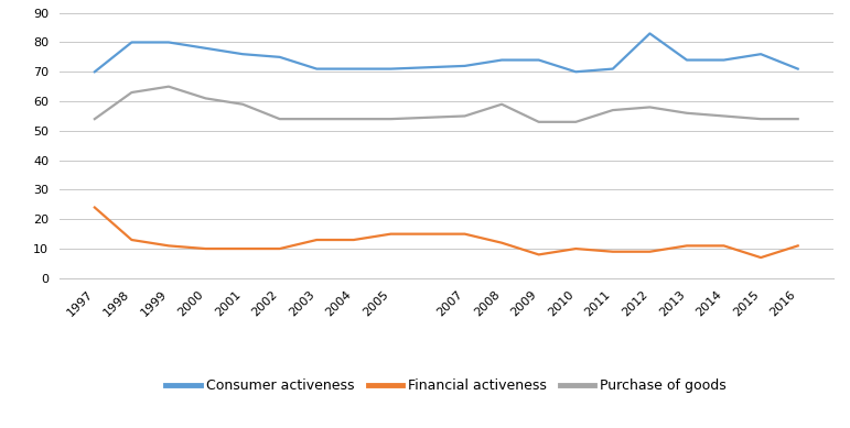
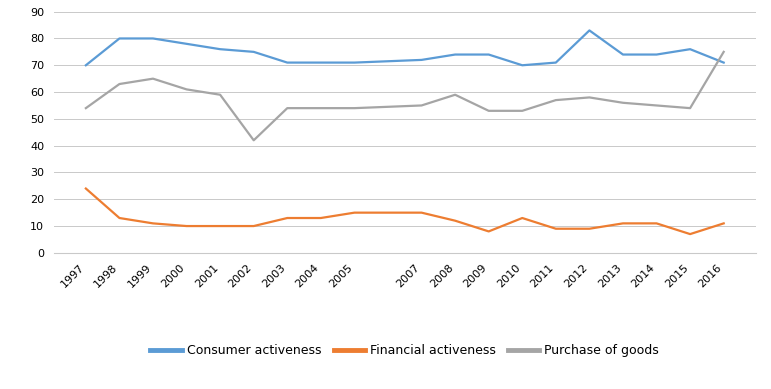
Purchase of goods/2002: 54 -> 42
Financial activeness/2010: 10 -> 13
Purchase of goods/2016: 54 -> 75
